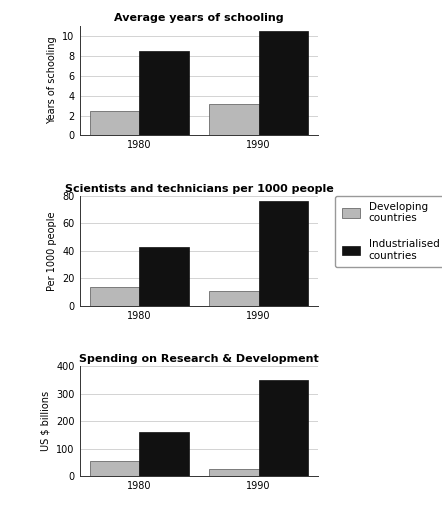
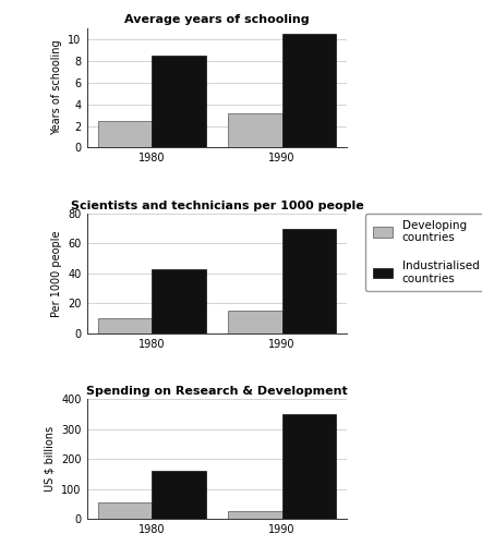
Scientists and technicians per 1000 people/Developing countries/1980: 14 -> 10
Scientists and technicians per 1000 people/Developing countries/1990: 11 -> 15
Scientists and technicians per 1000 people/Industrialised countries/1990: 76 -> 70
